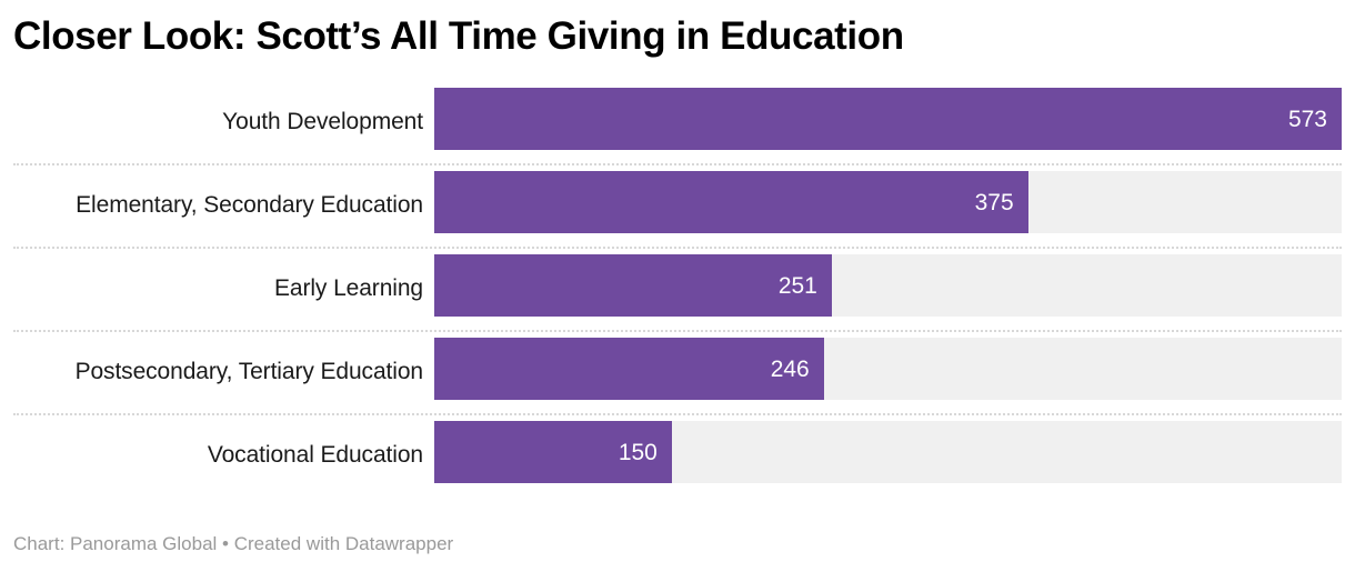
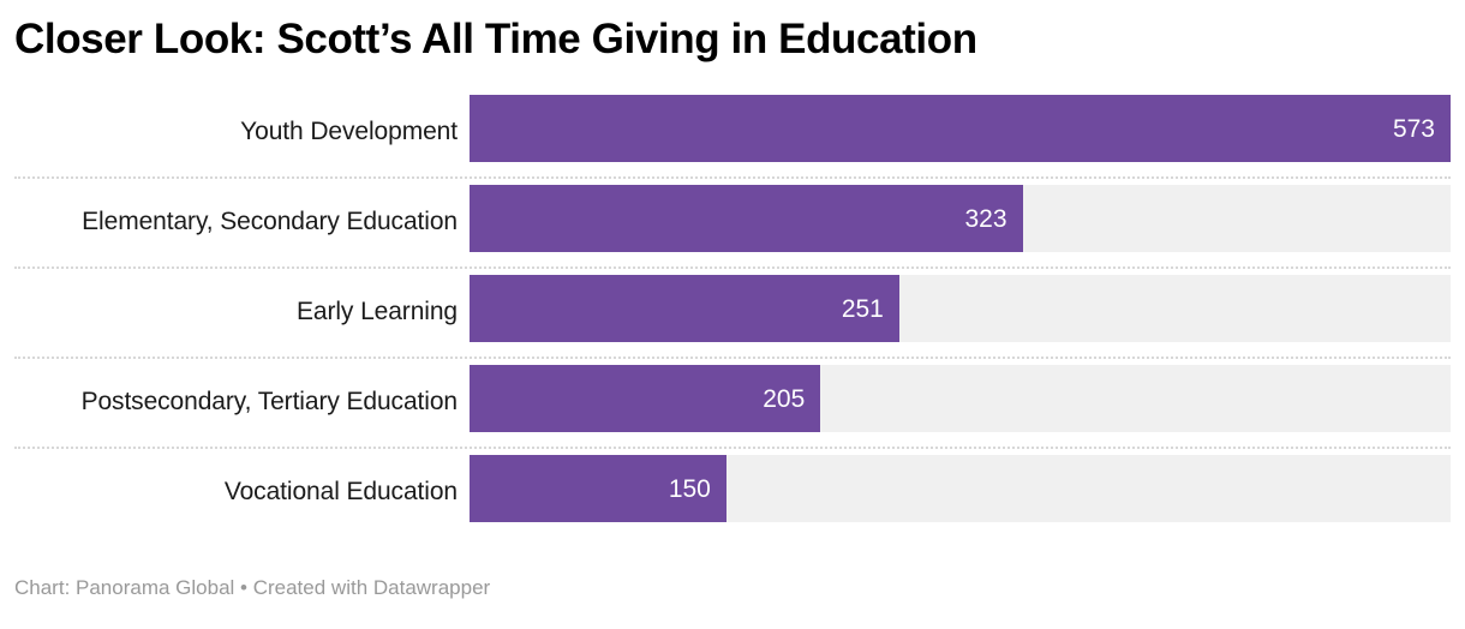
Elementary, Secondary Education: 375 -> 323
Postsecondary, Tertiary Education: 246 -> 205
